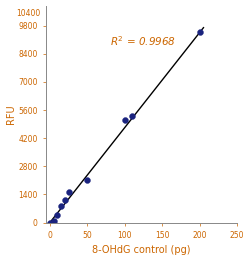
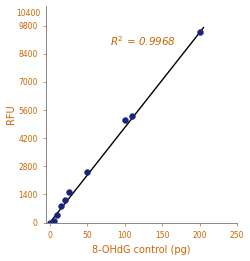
50: 2100 -> 2500
